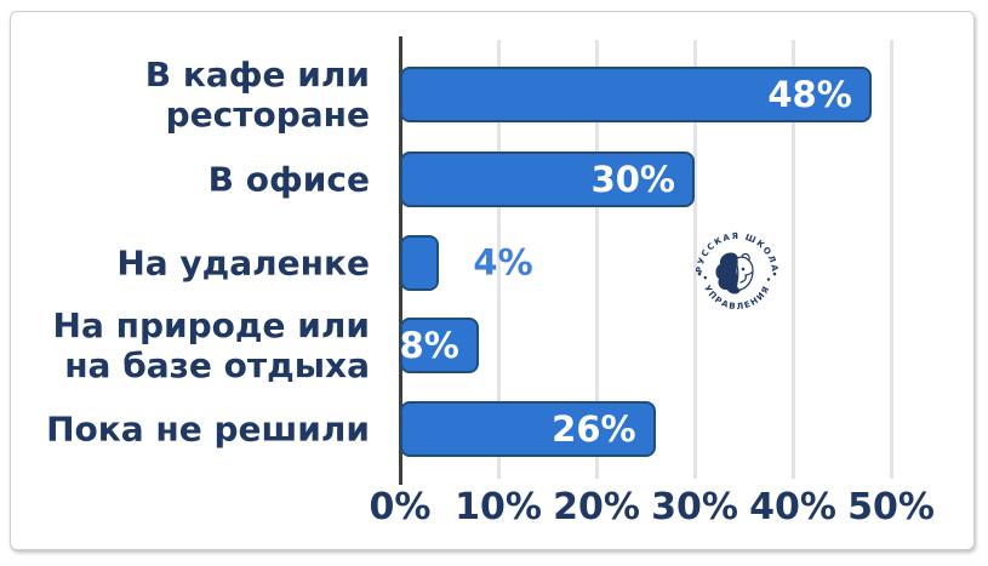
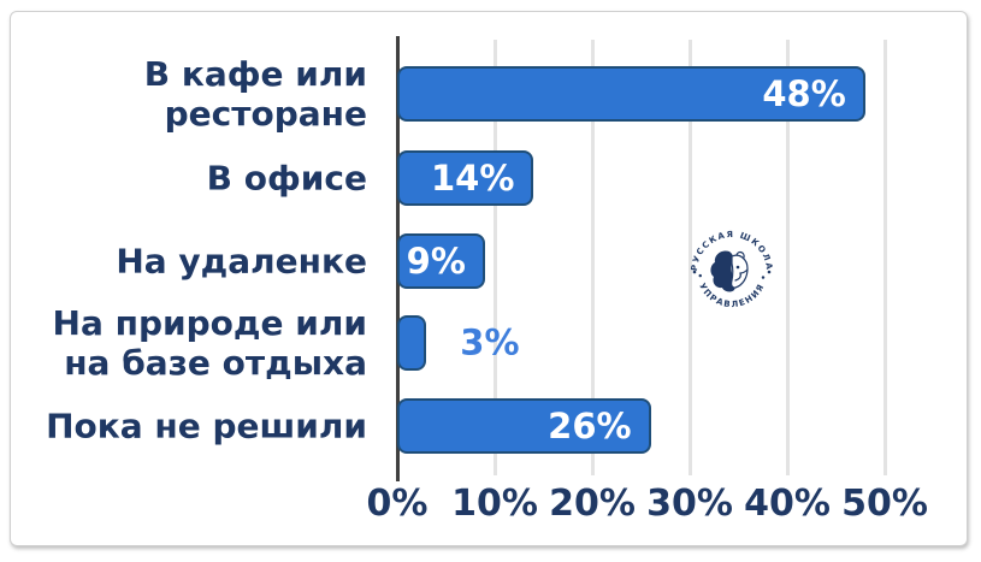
В офисе: 30% -> 14%
На удаленке: 4% -> 9%
На природе или на базе отдыха: 8% -> 3%
